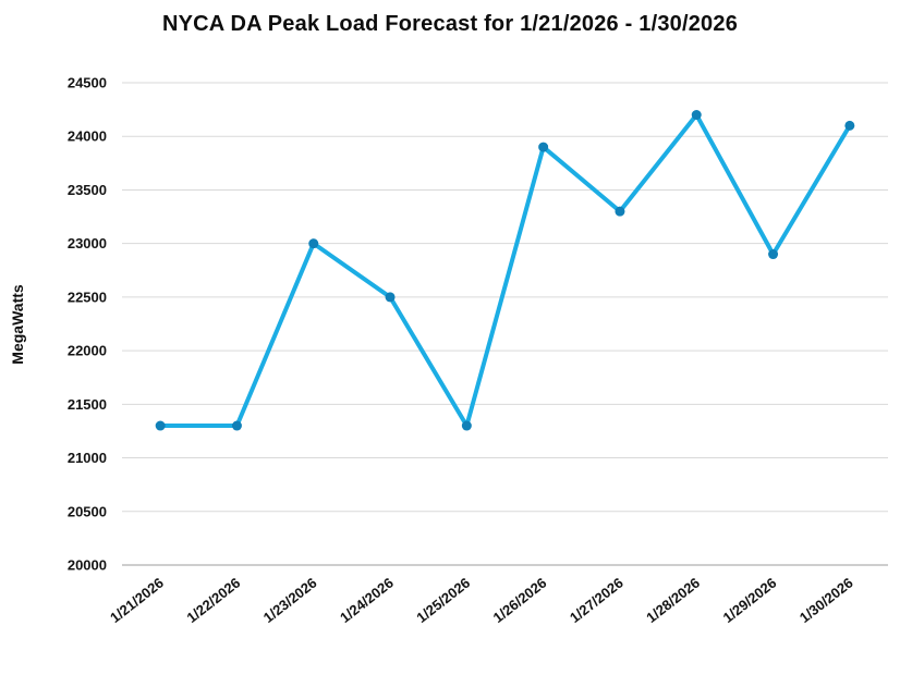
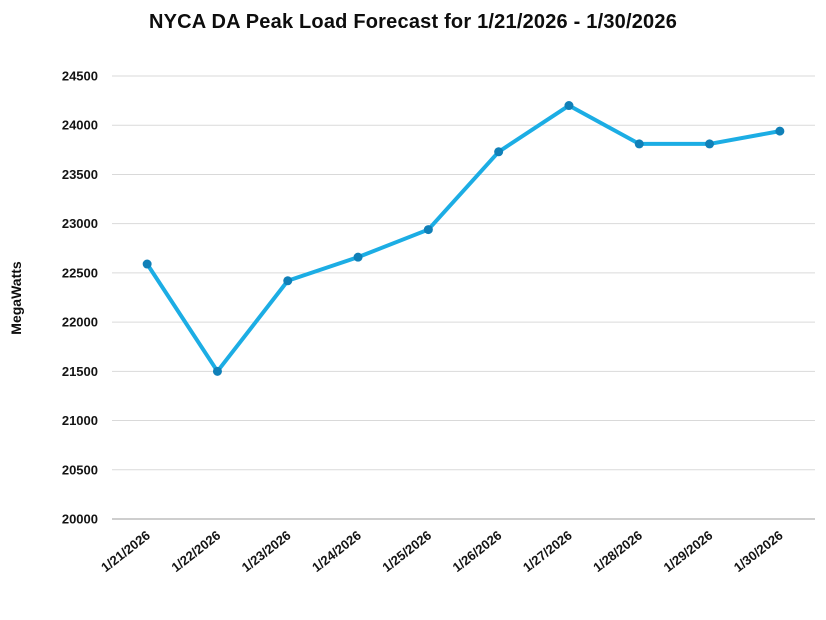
1/21/2026: 21300 -> 22600
1/22/2026: 21300 -> 21500
1/23/2026: 23000 -> 22400
1/24/2026: 22500 -> 22700
1/25/2026: 21300 -> 22900
1/26/2026: 23900 -> 23700
1/27/2026: 23300 -> 24200
1/28/2026: 24200 -> 23800
1/29/2026: 22900 -> 23800
1/30/2026: 24100 -> 23900
